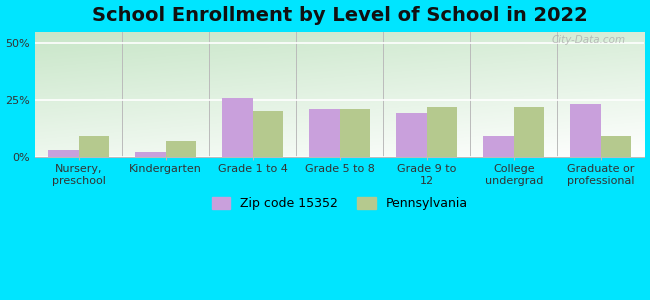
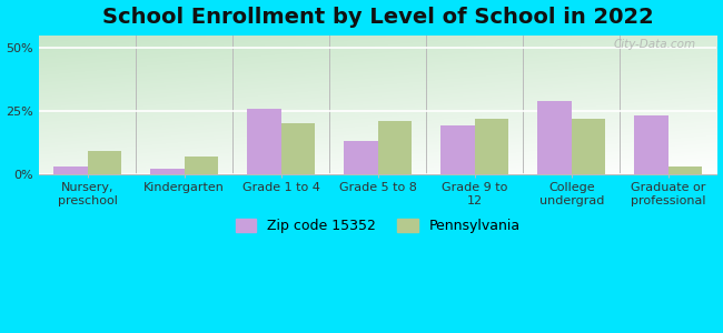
Zip code 15352/Grade 5 to 8: 21% -> 13%
Zip code 15352/College undergrad: 9% -> 29%
Pennsylvania/Graduate or professional: 9% -> 3%
